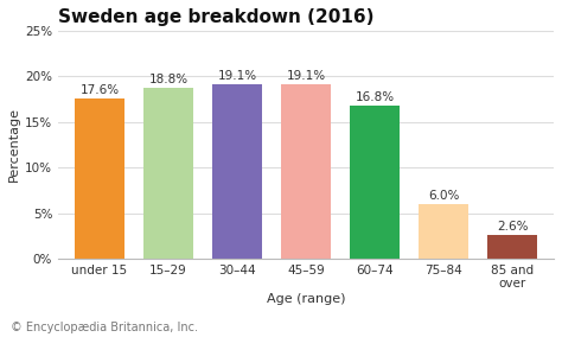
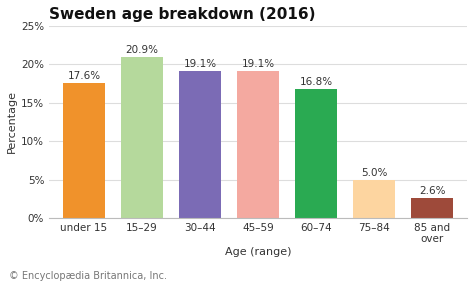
15–29: 18.8% -> 20.9%
75–84: 6.0% -> 5.0%
